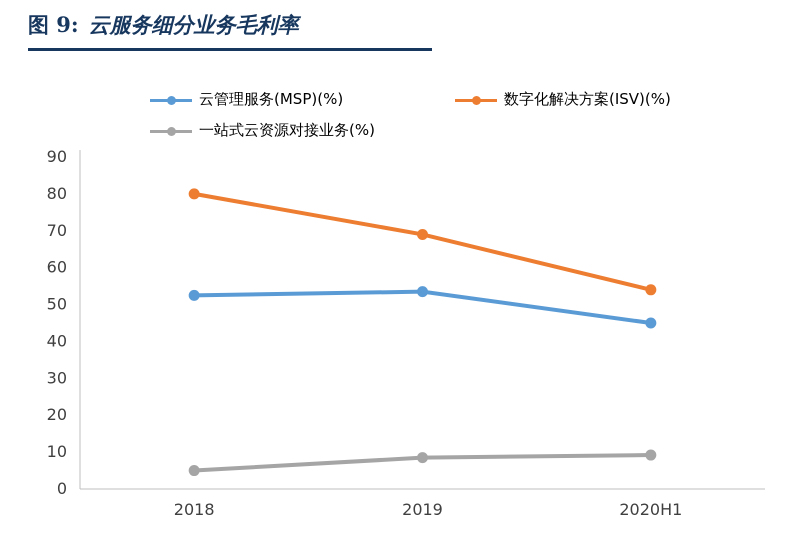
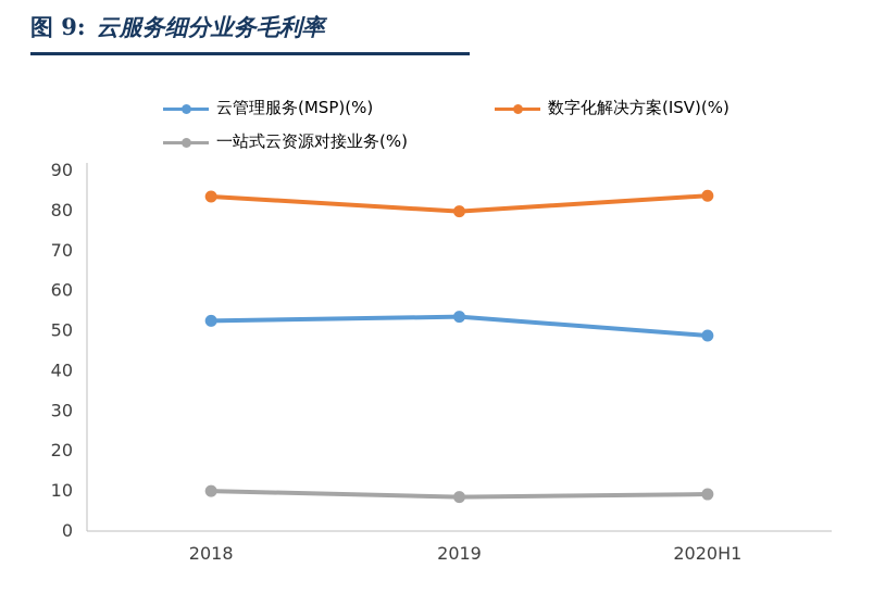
数字化解决方案(ISV)(%)/2018: 80 -> 84
一站式云资源对接业务(%)/2018: 5 -> 10
数字化解决方案(ISV)(%)/2019: 69 -> 80
云管理服务(MSP)(%)/2020H1: 45 -> 49
数字化解决方案(ISV)(%)/2020H1: 54 -> 84
